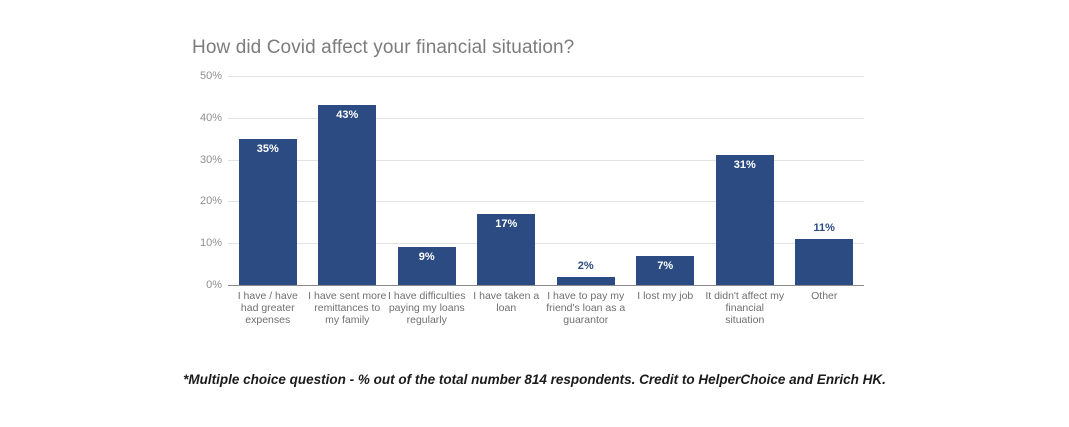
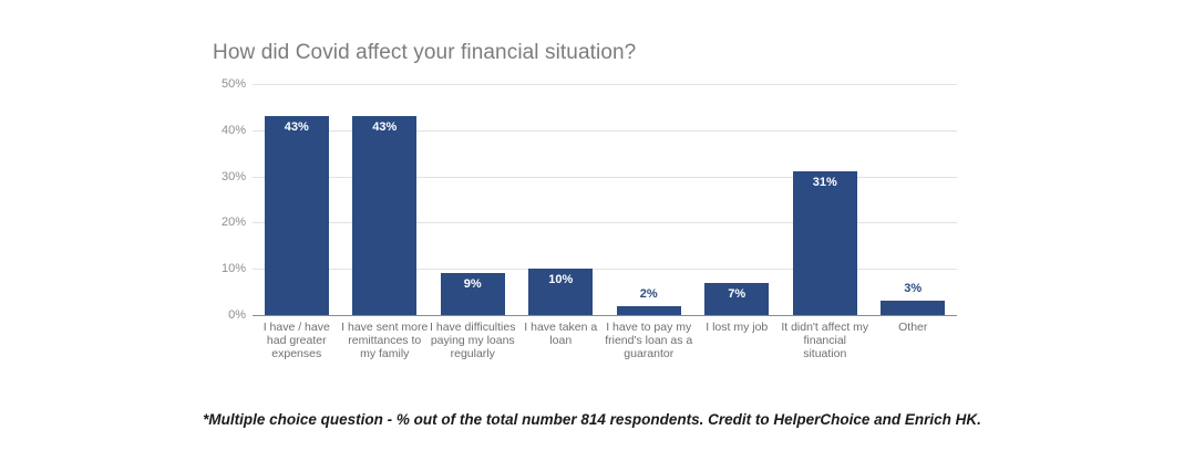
I have / have had greater expenses: 35% -> 43%
I have taken a loan: 17% -> 10%
Other: 11% -> 3%
